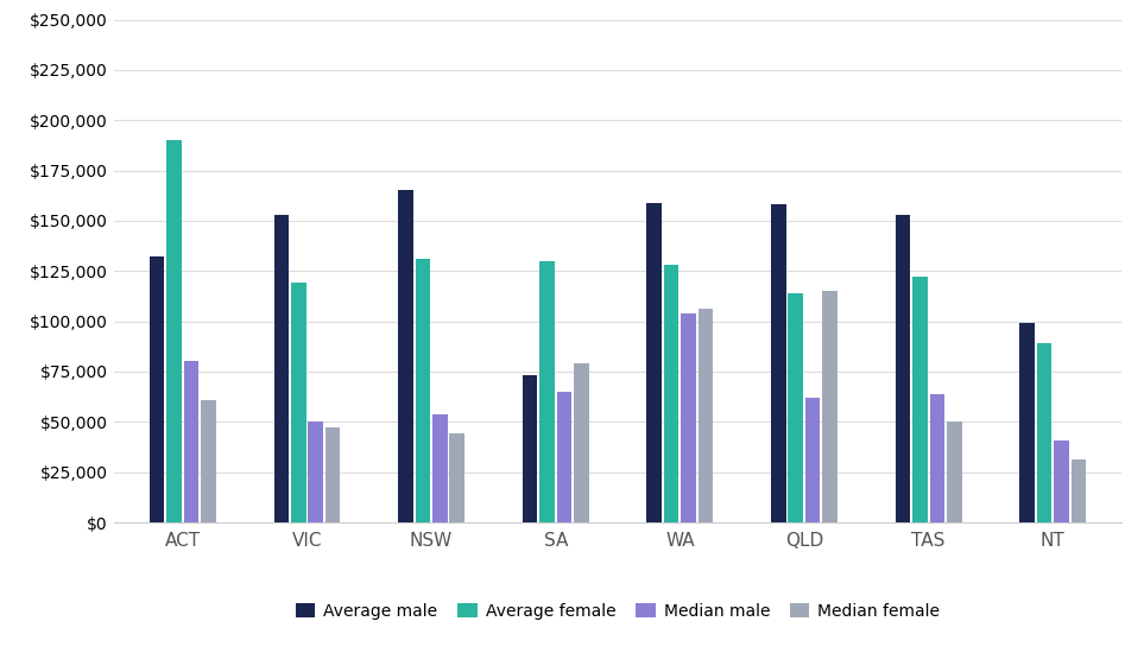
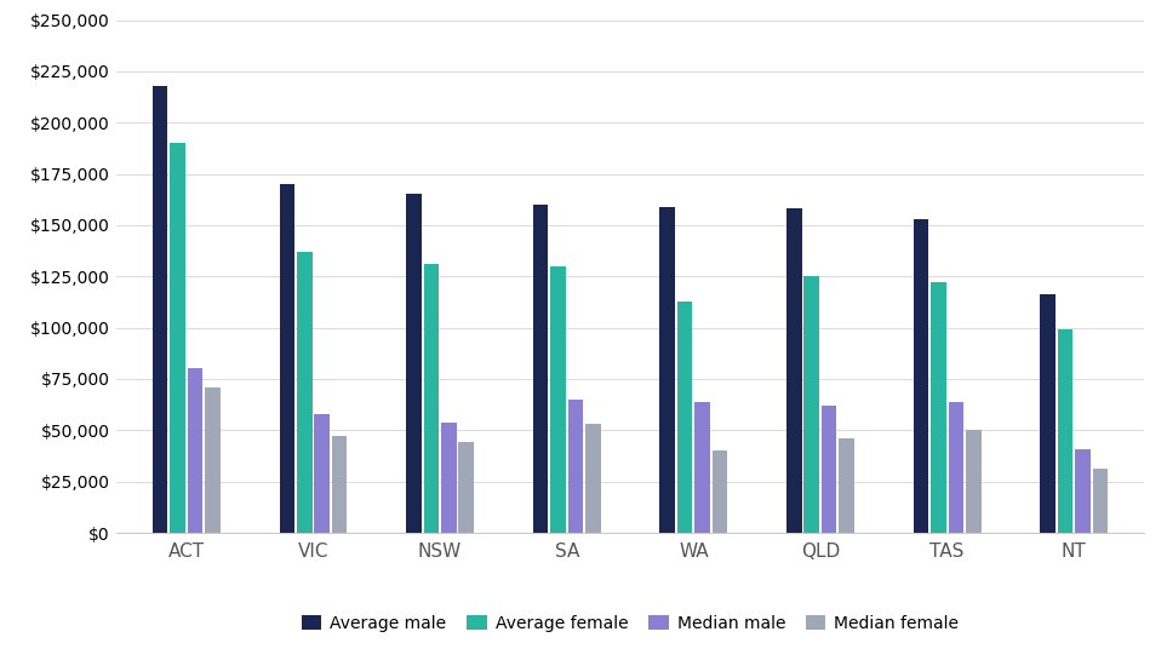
Average male/ACT: $132,000 -> $218,000
Median female/ACT: $61,000 -> $71,000
Average male/VIC: $153,000 -> $170,000
Average female/VIC: $119,000 -> $137,000
Median male/VIC: $50,000 -> $58,000
Average male/SA: $73,000 -> $160,000
Median female/SA: $79,000 -> $53,000
Average female/WA: $128,000 -> $113,000
Median male/WA: $104,000 -> $64,000
Median female/WA: $106,000 -> $40,000
Average female/QLD: $114,000 -> $125,000
Median female/QLD: $115,000 -> $46,000
Average male/NT: $99,000 -> $116,000
Average female/NT: $89,000 -> $99,000
